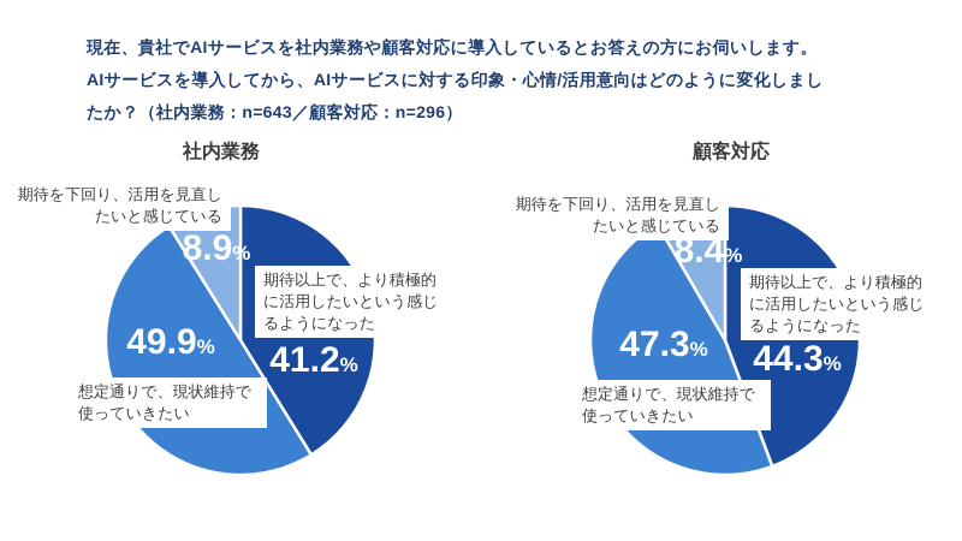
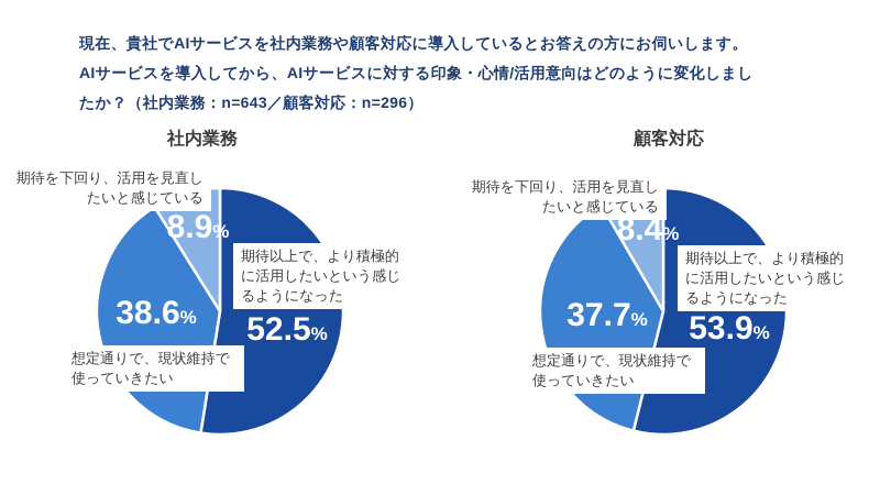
社内業務/期待以上で、より積極的に活用したいという感じるようになった: 41.2 -> 52.5
社内業務/想定通りで、現状維持で使っていきたい: 49.9 -> 38.6
顧客対応/期待以上で、より積極的に活用したいという感じるようになった: 44.3 -> 53.9
顧客対応/想定通りで、現状維持で使っていきたい: 47.3 -> 37.7
